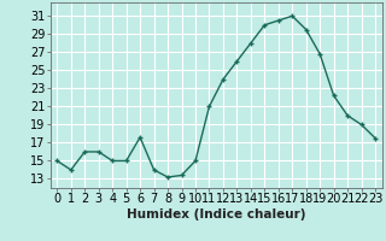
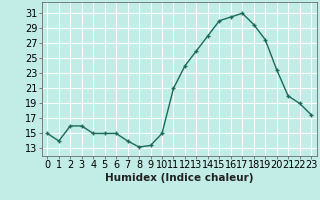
6: 17.6 -> 15.0
19: 26.8 -> 27.5
20: 22.2 -> 23.5
